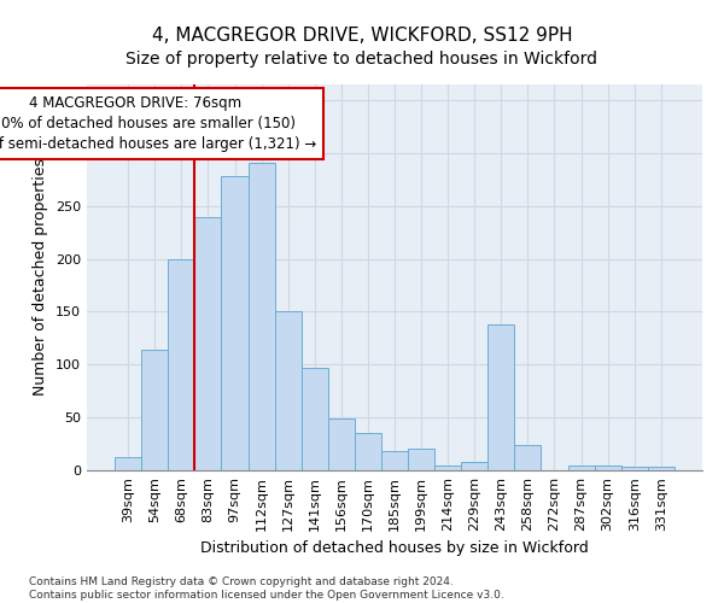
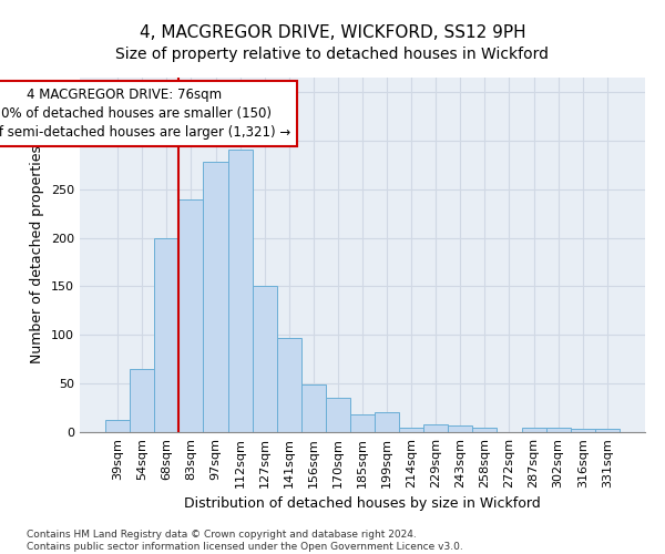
54sqm: 114 -> 65
243sqm: 138 -> 7
258sqm: 24 -> 5
